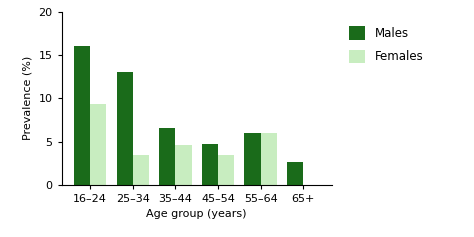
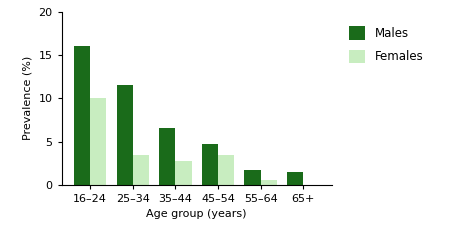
Females/16–24: 9.4 -> 10.0
Males/25–34: 13.0 -> 11.5
Females/35–44: 4.6 -> 2.8
Males/55–64: 6.0 -> 1.7
Females/55–64: 6.0 -> 0.6
Males/65+: 2.6 -> 1.5
